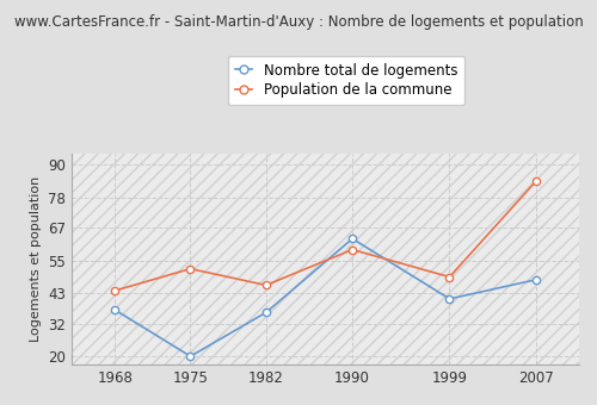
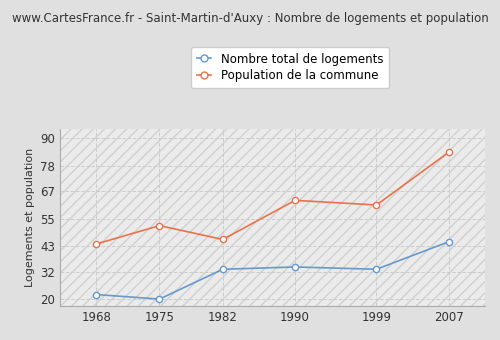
Nombre total de logements/1968: 37 -> 22
Nombre total de logements/1982: 36 -> 33
Nombre total de logements/1990: 63 -> 34
Population de la commune/1990: 59 -> 63
Nombre total de logements/1999: 41 -> 33
Population de la commune/1999: 49 -> 61
Nombre total de logements/2007: 48 -> 45
